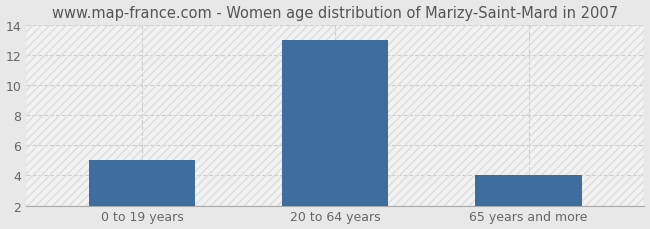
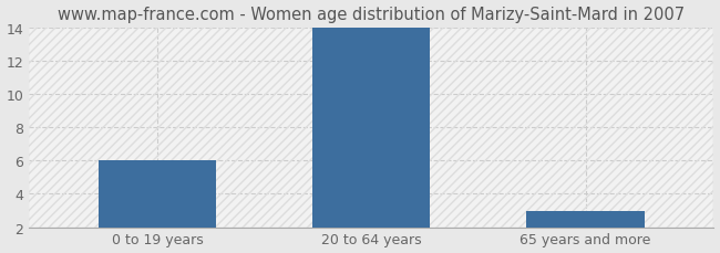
0 to 19 years: 5 -> 6
20 to 64 years: 13 -> 14
65 years and more: 4 -> 3
